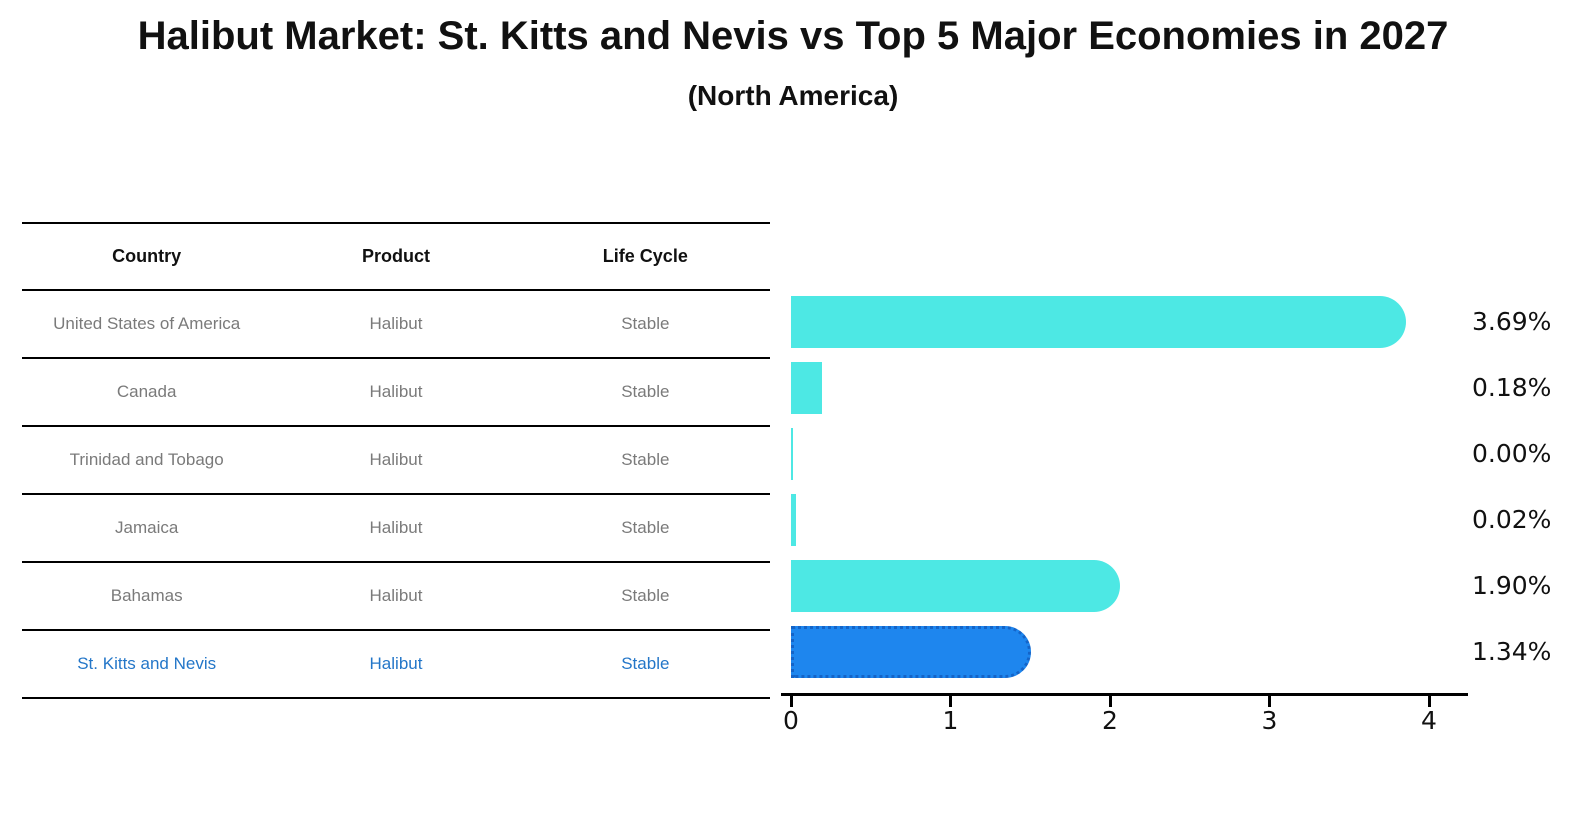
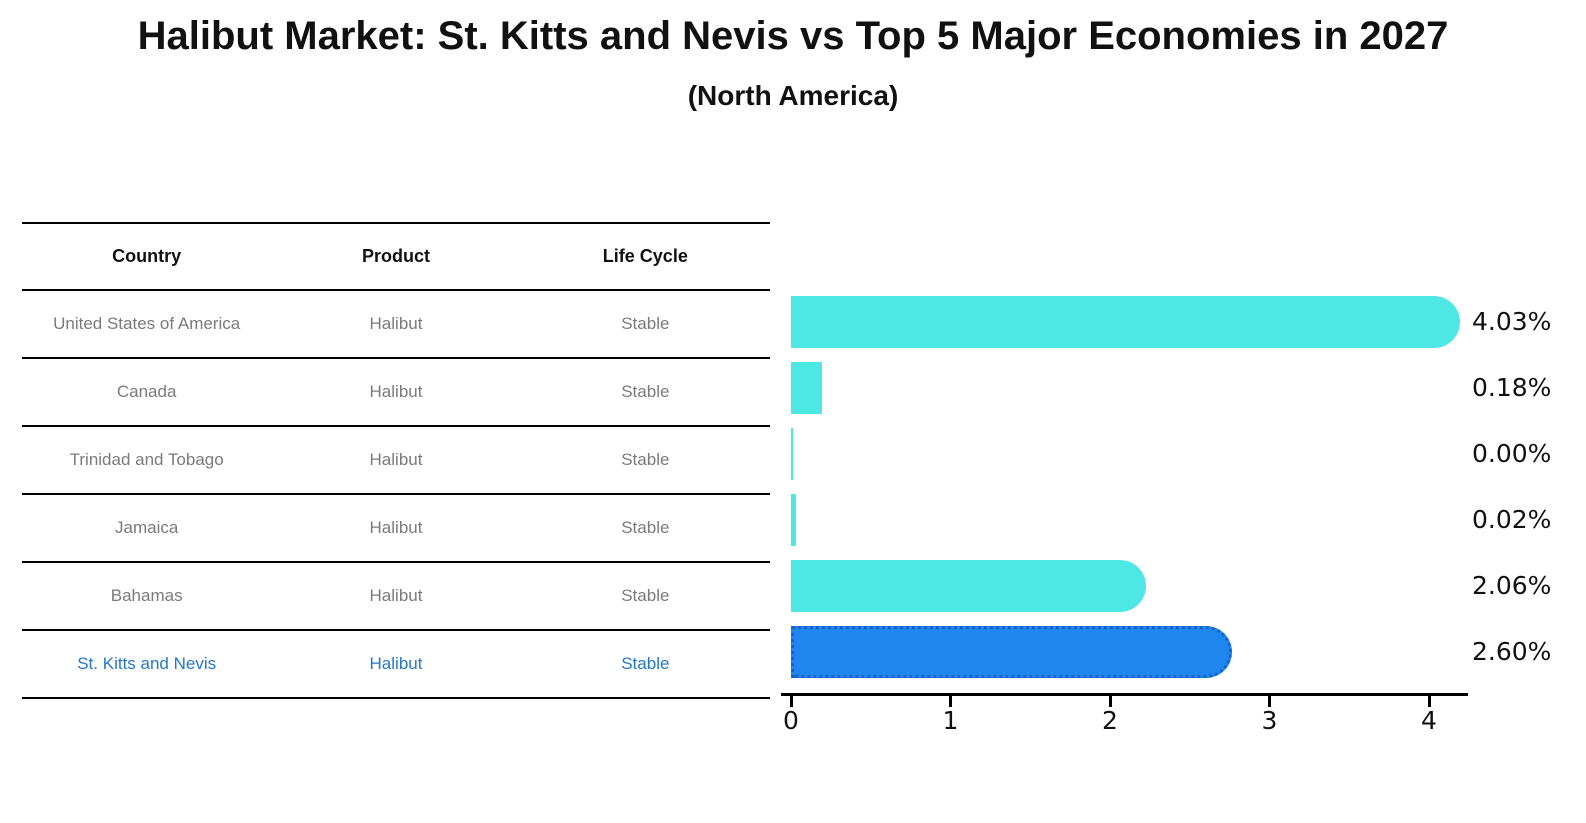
United States of America: 3.69% -> 4.03%
Bahamas: 1.90% -> 2.06%
St. Kitts and Nevis: 1.34% -> 2.60%
